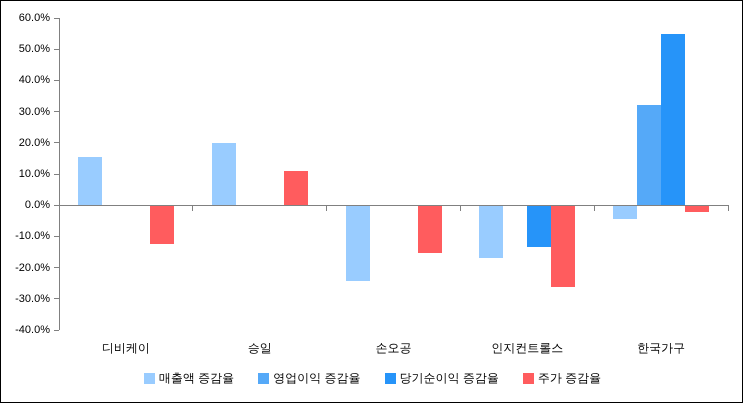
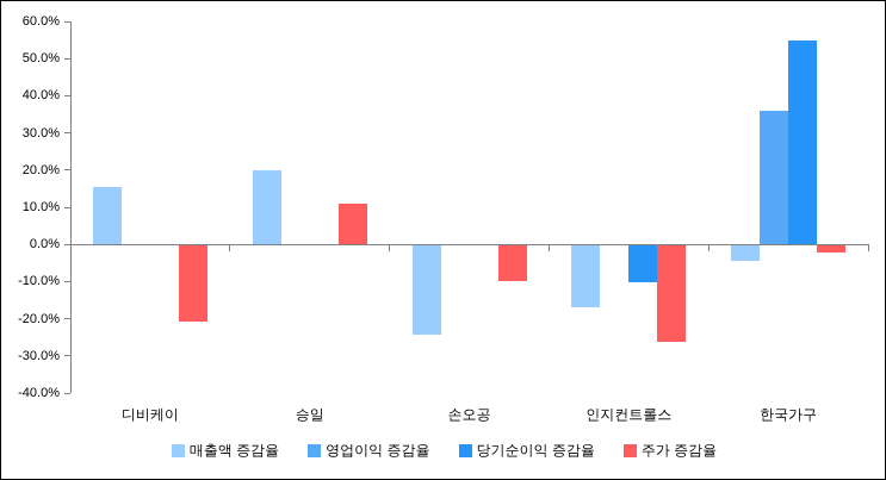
주가 증감율/디비케이: -12% -> -20%
주가 증감율/손오공: -15% -> -10%
당기순이익 증감율/인지컨트롤스: -13% -> -10%
영업이익 증감율/한국가구: 32% -> 36%
